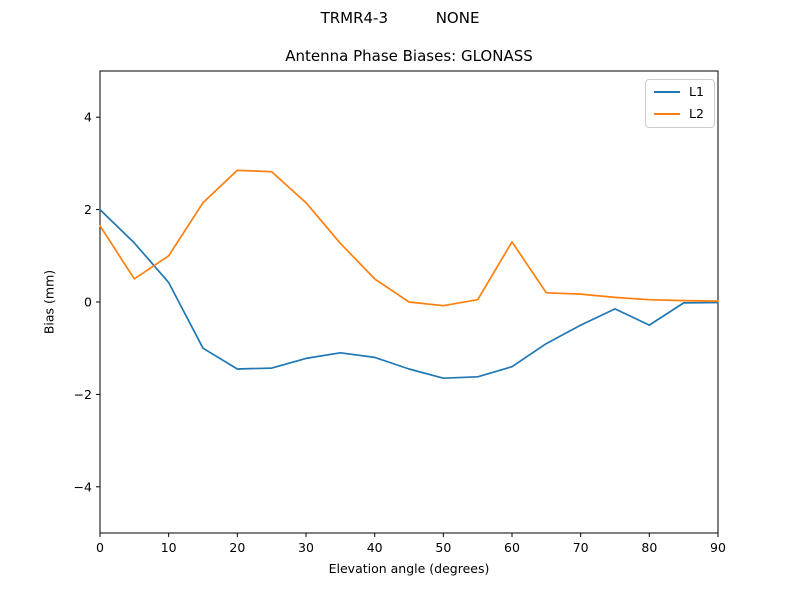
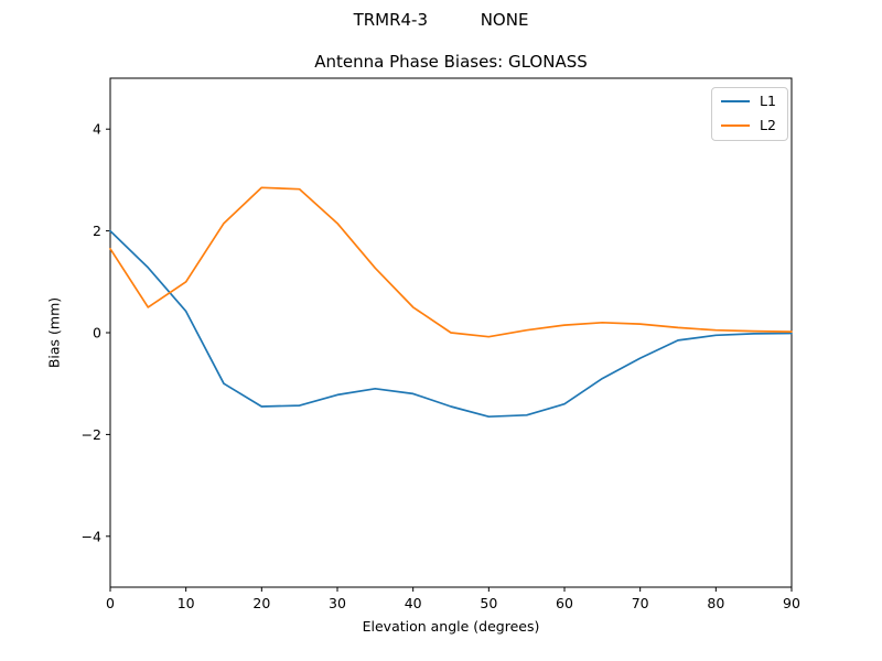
L2/60: 1.3 -> 0.1
L1/80: -0.5 -> -0.1
